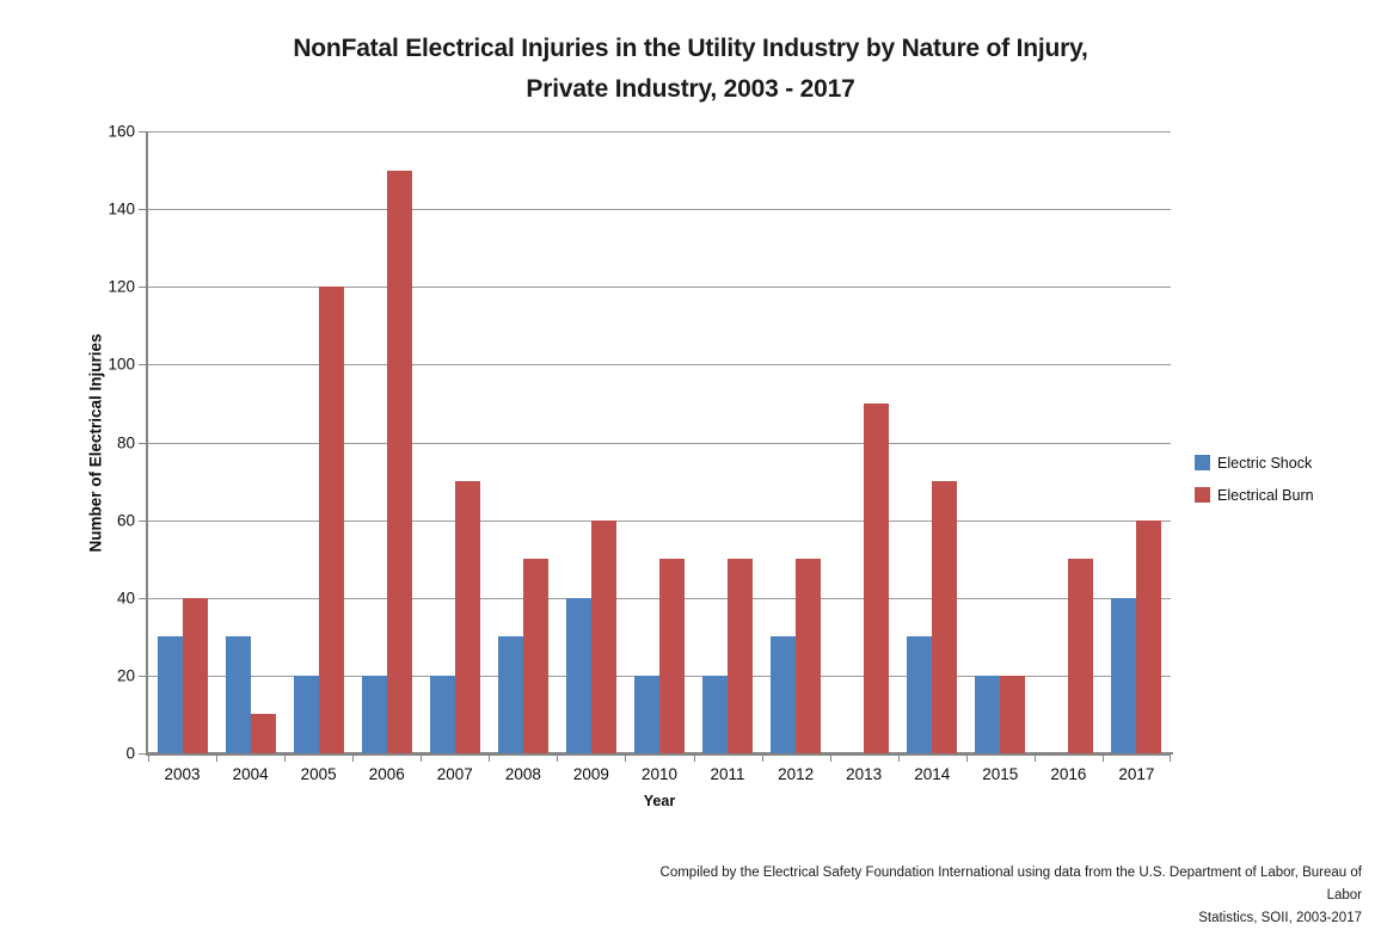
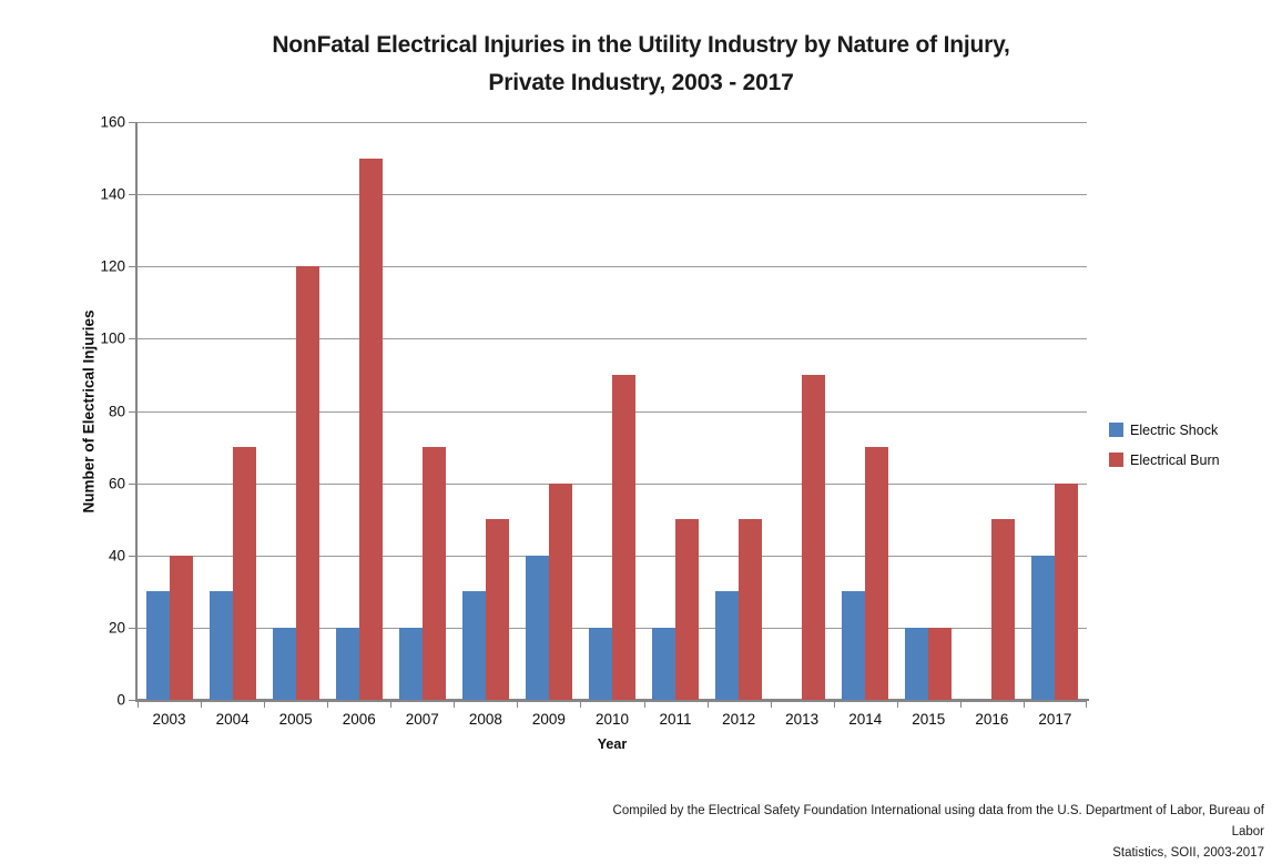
Electrical Burn/2004: 10 -> 70
Electrical Burn/2010: 50 -> 90
